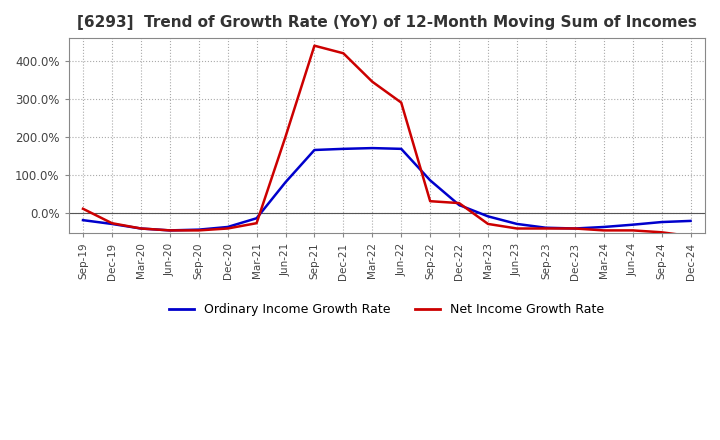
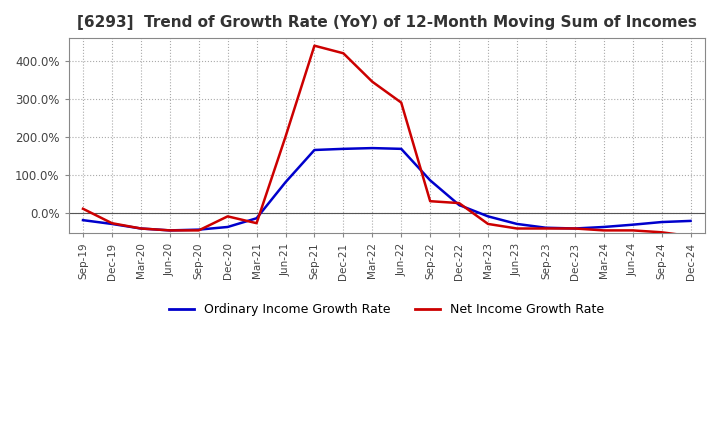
Net Income Growth Rate/Dec-20: -42% -> -10%
